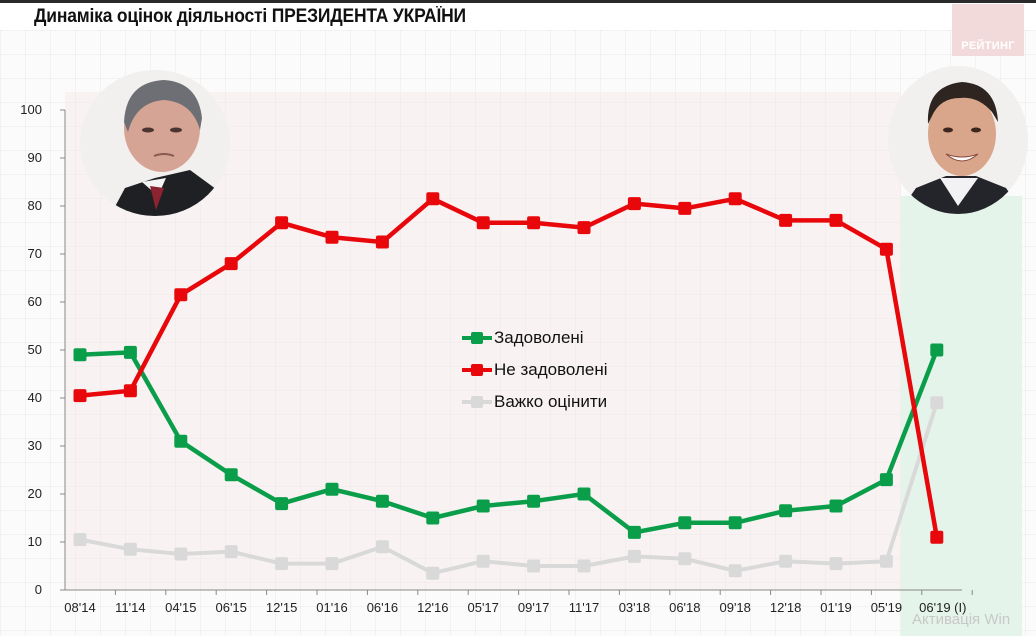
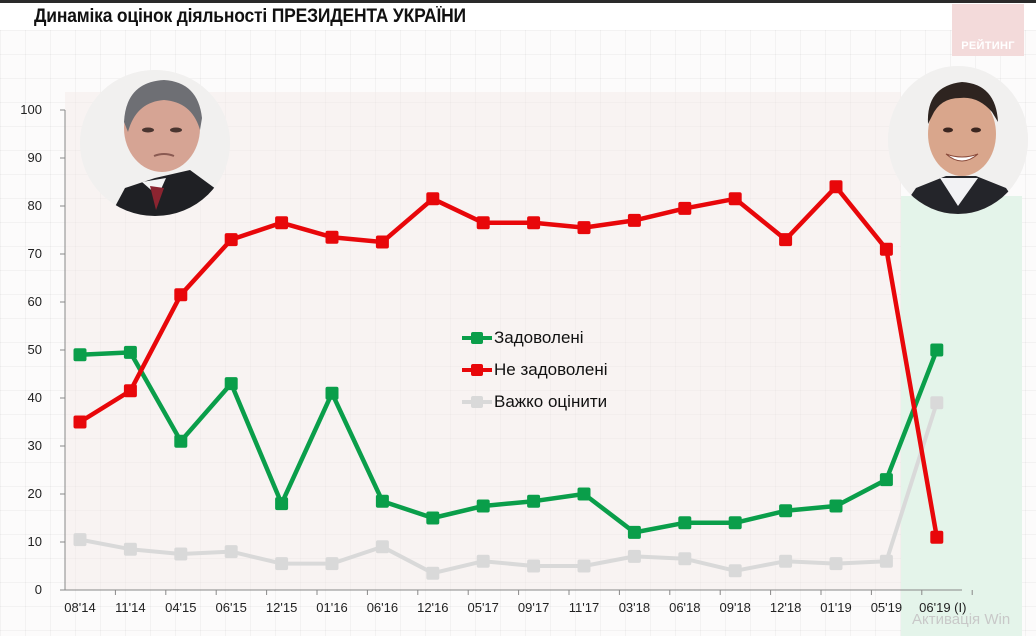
Не задоволені/08'14: 40 -> 35
Задоволені/06'15: 24 -> 43
Не задоволені/06'15: 68 -> 73
Задоволені/01'16: 21 -> 41
Не задоволені/03'18: 80 -> 77
Не задоволені/12'18: 77 -> 73
Не задоволені/01'19: 77 -> 84
